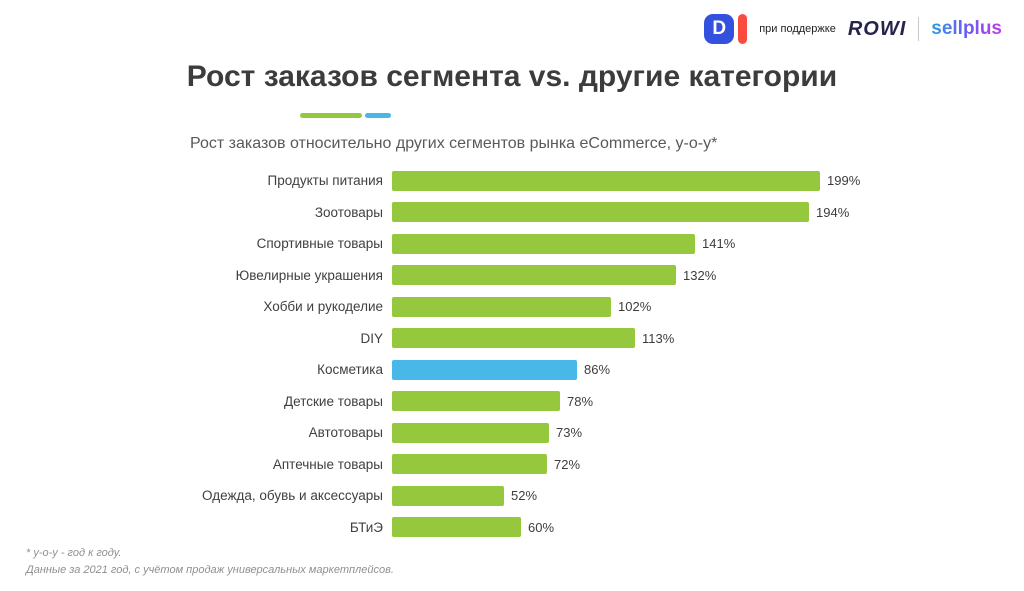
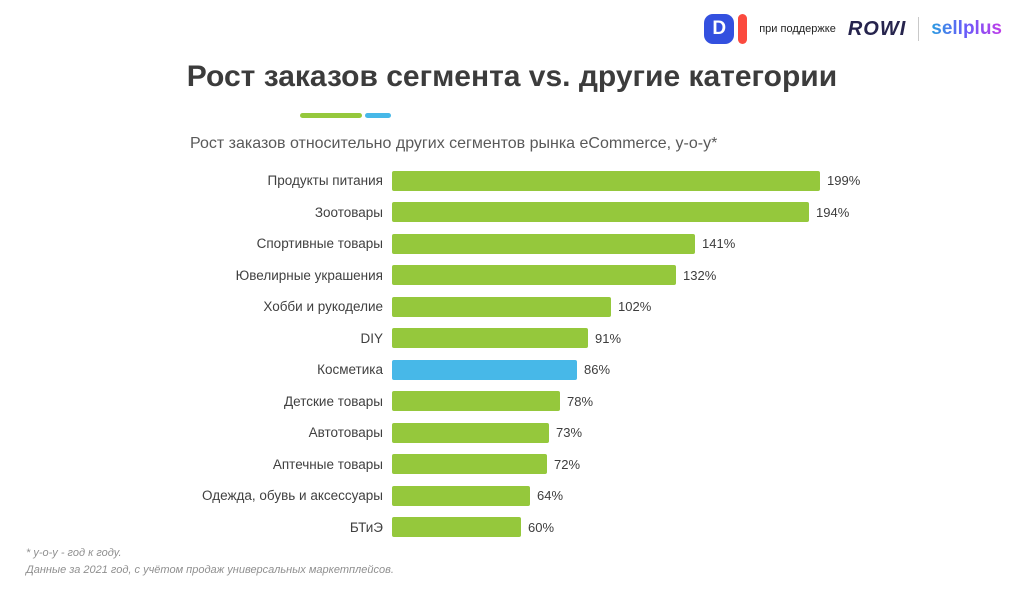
DIY: 113% -> 91%
Одежда, обувь и аксессуары: 52% -> 64%
